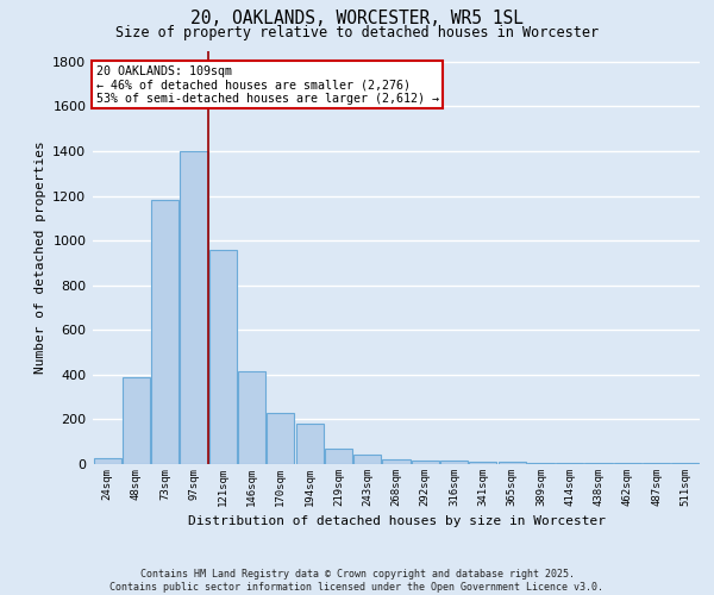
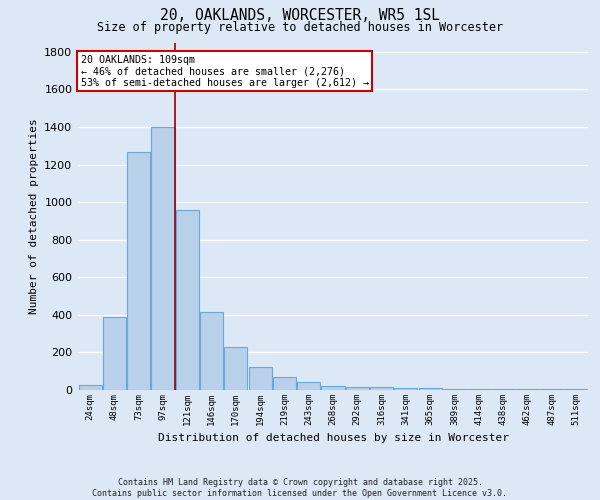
73sqm: 1180 -> 1260
194sqm: 180 -> 120
